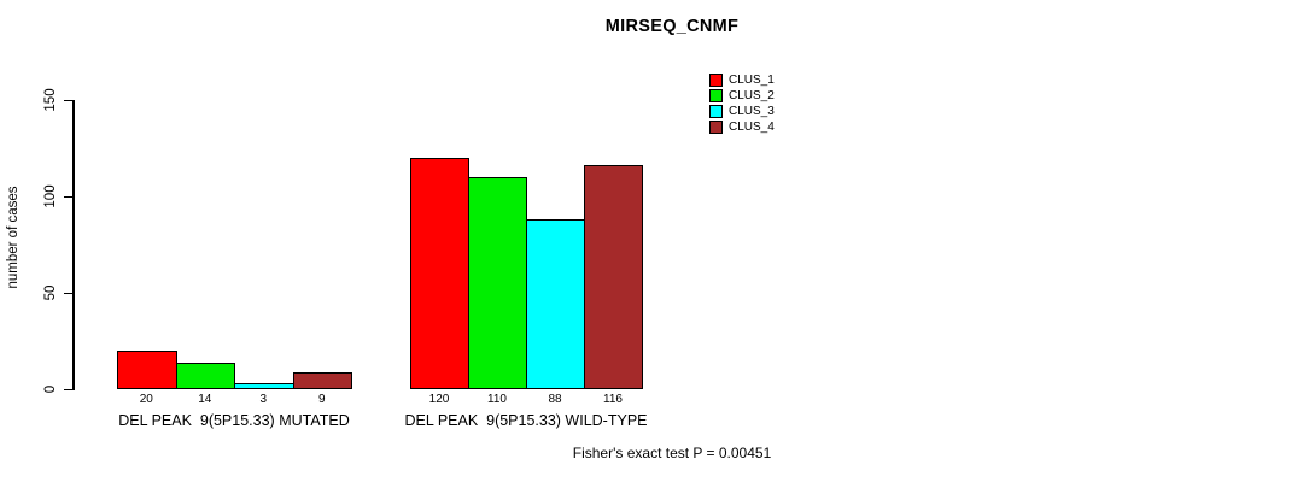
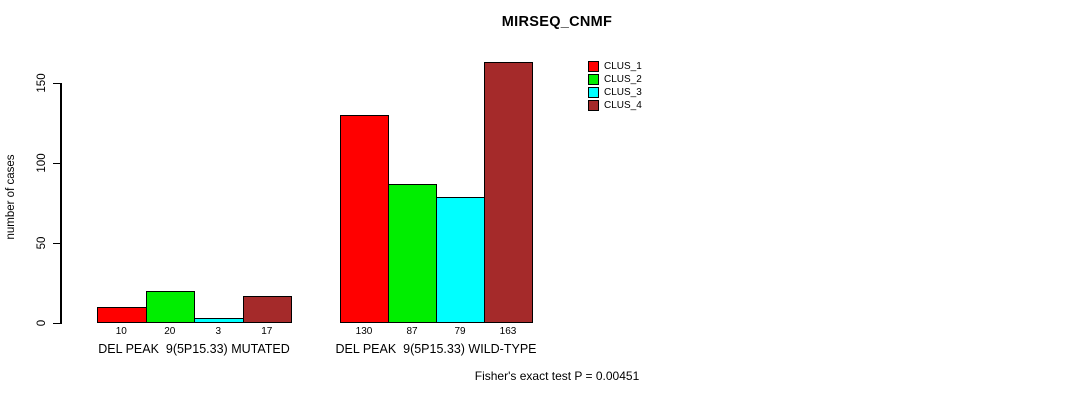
CLUS_1/DEL PEAK 9(5P15.33) MUTATED: 20 -> 10
CLUS_2/DEL PEAK 9(5P15.33) MUTATED: 14 -> 20
CLUS_4/DEL PEAK 9(5P15.33) MUTATED: 9 -> 17
CLUS_1/DEL PEAK 9(5P15.33) WILD-TYPE: 120 -> 130
CLUS_2/DEL PEAK 9(5P15.33) WILD-TYPE: 110 -> 87
CLUS_3/DEL PEAK 9(5P15.33) WILD-TYPE: 88 -> 79
CLUS_4/DEL PEAK 9(5P15.33) WILD-TYPE: 116 -> 163
